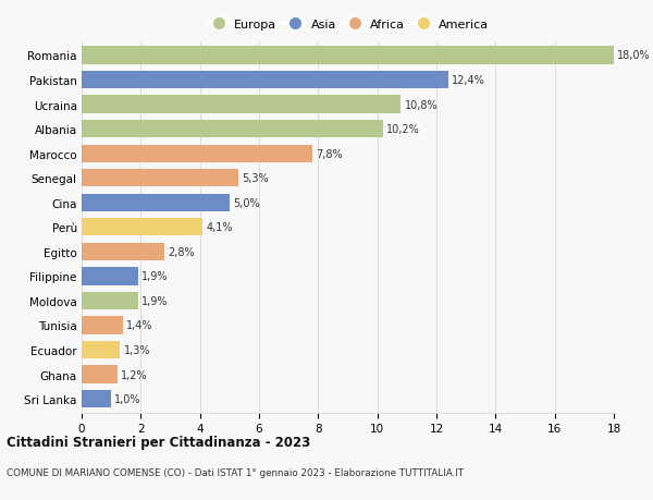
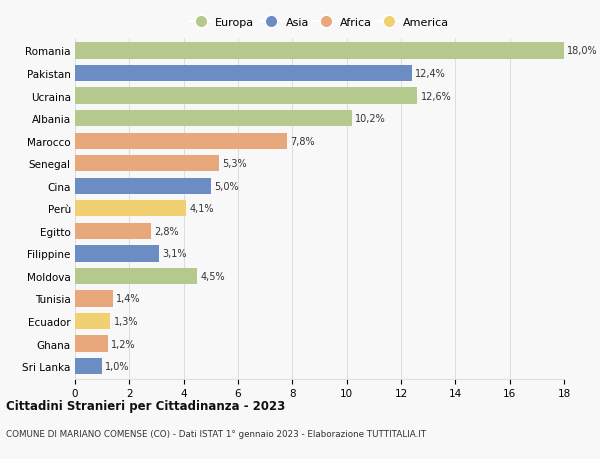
Ucraina: 10,8% -> 12,6%
Filippine: 1,9% -> 3,1%
Moldova: 1,9% -> 4,5%
